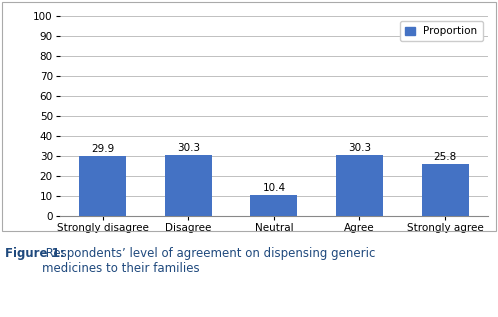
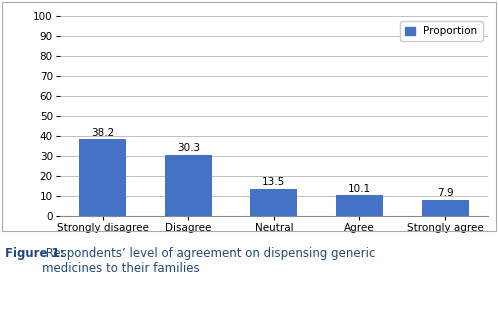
Strongly disagree: 29.9 -> 38.2
Neutral: 10.4 -> 13.5
Agree: 30.3 -> 10.1
Strongly agree: 25.8 -> 7.9
